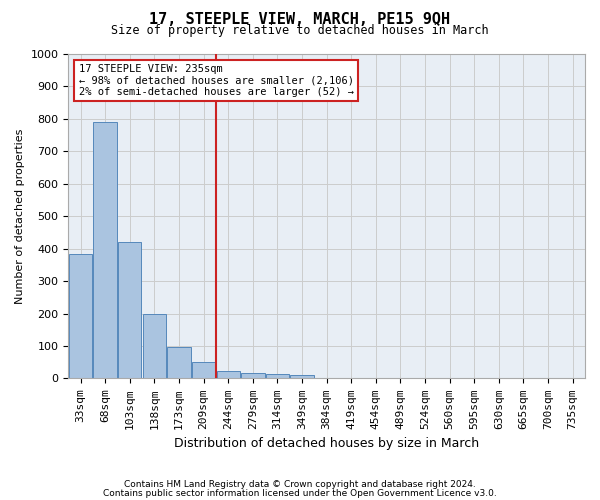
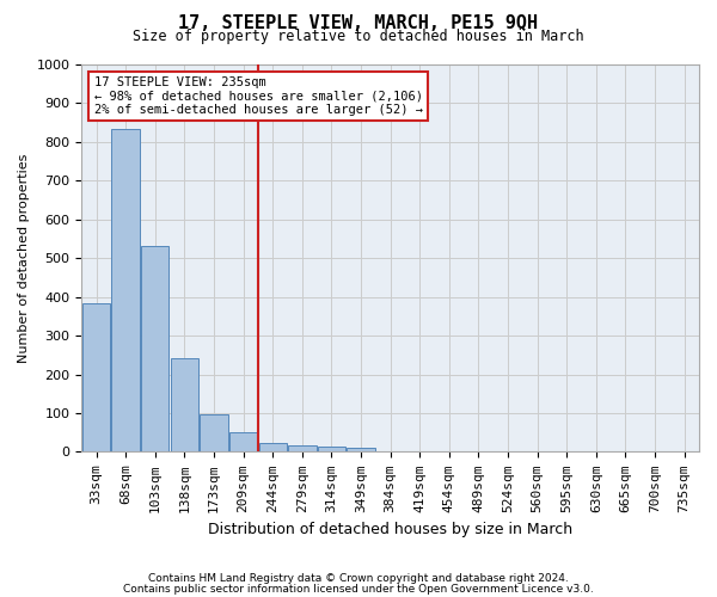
68sqm: 790 -> 835
103sqm: 420 -> 530
138sqm: 200 -> 242
